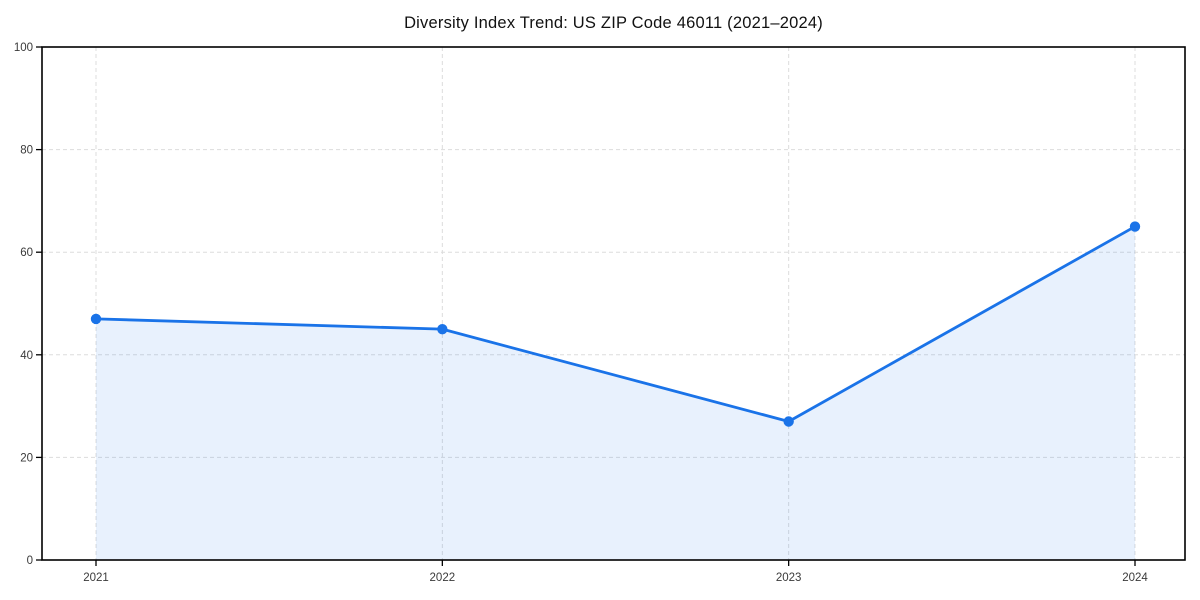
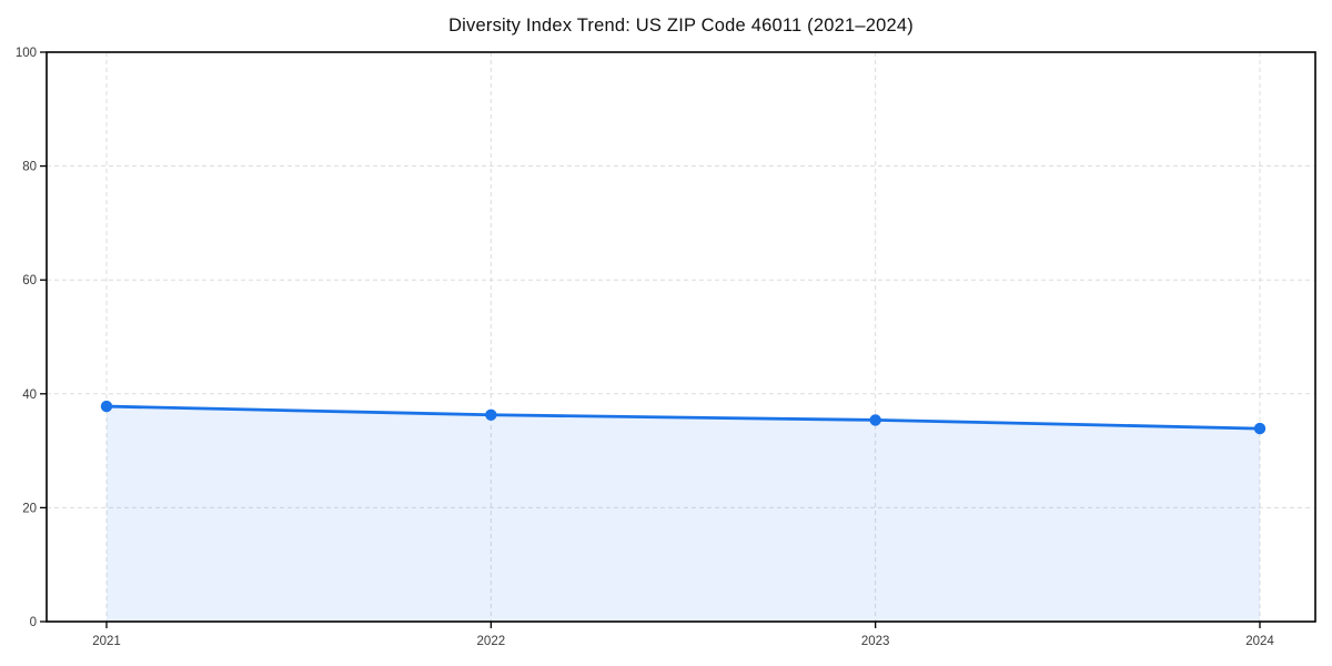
2021: 47 -> 38
2022: 45 -> 36
2023: 27 -> 35
2024: 65 -> 34
